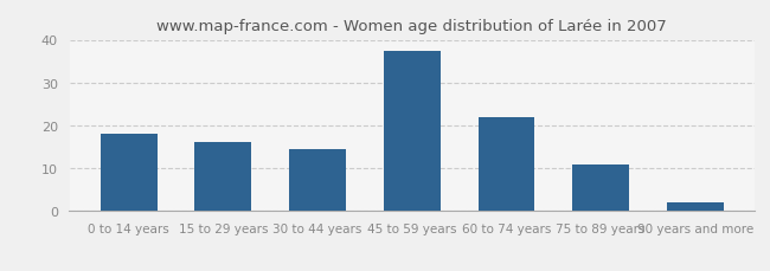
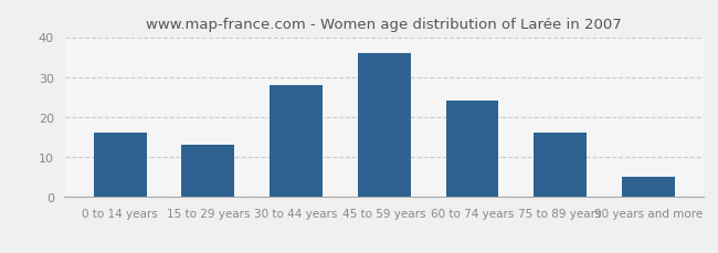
0 to 14 years: 18.0 -> 16.0
15 to 29 years: 16.0 -> 13.0
30 to 44 years: 14.5 -> 28.0
45 to 59 years: 37.5 -> 36.0
60 to 74 years: 22.0 -> 24.0
75 to 89 years: 11.0 -> 16.0
90 years and more: 2.0 -> 5.0
